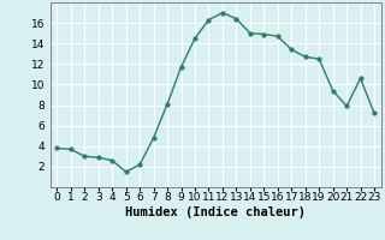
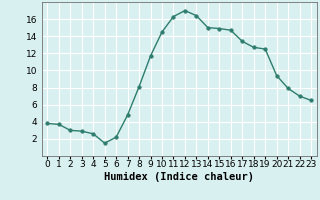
22: 10.6 -> 7.0
23: 7.2 -> 6.5
